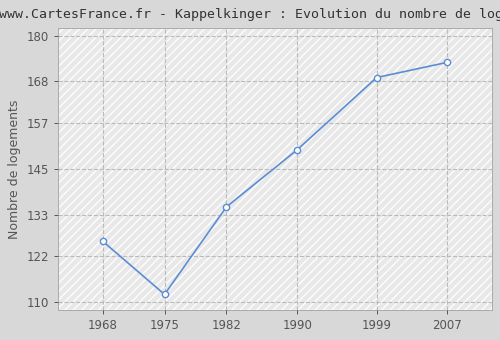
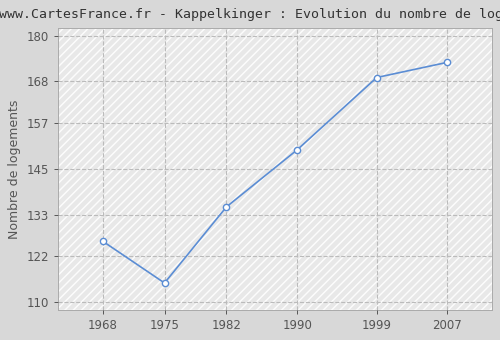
1975: 112 -> 115
